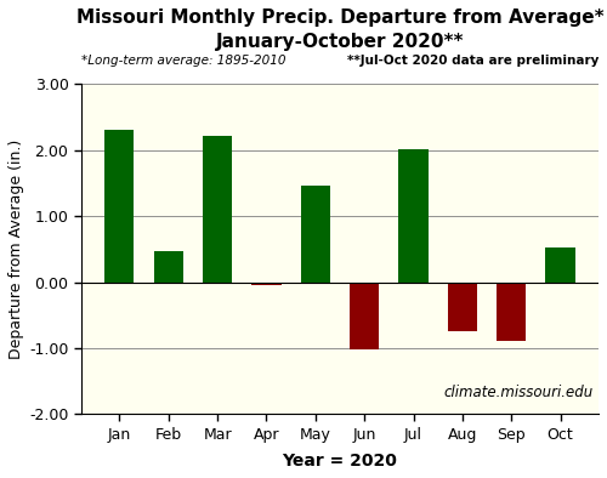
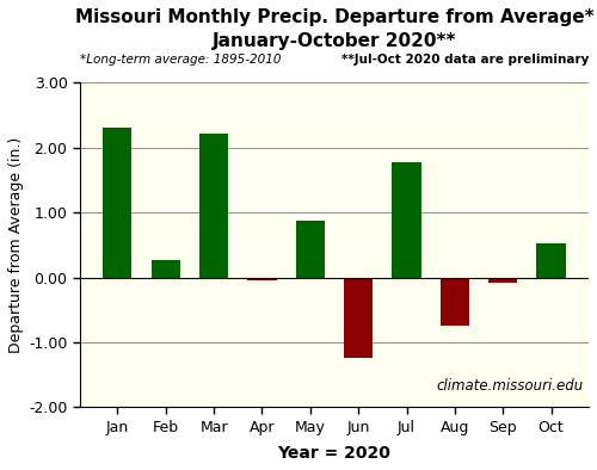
Feb: 0.47 -> 0.26
May: 1.47 -> 0.88
Jun: -1.02 -> -1.24
Jul: 2.02 -> 1.78
Sep: -0.90 -> -0.08
